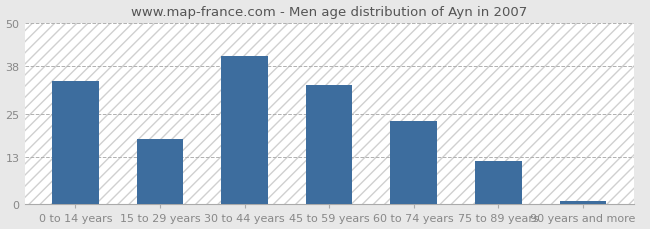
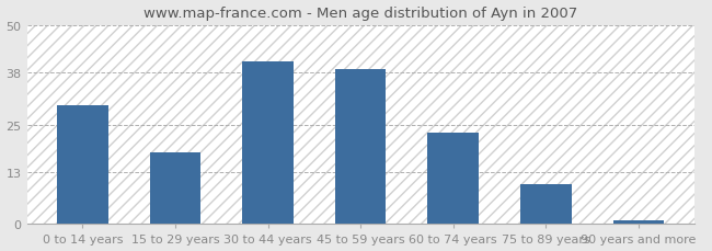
0 to 14 years: 34 -> 30
45 to 59 years: 33 -> 39
75 to 89 years: 12 -> 10
